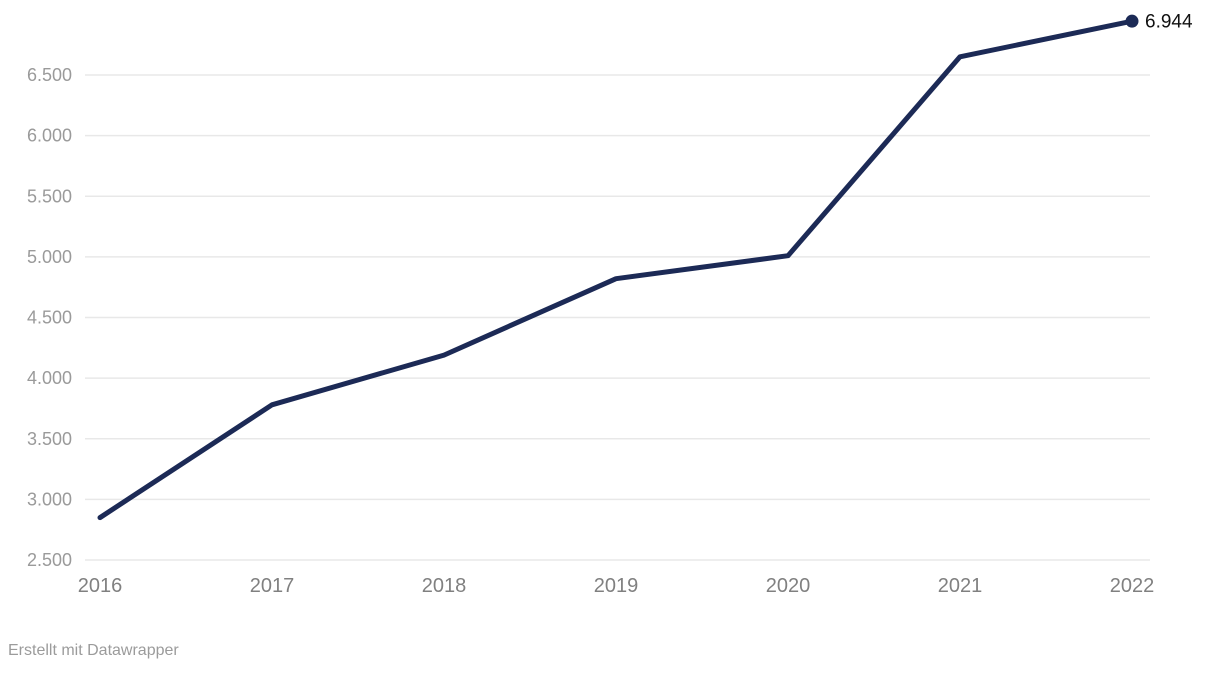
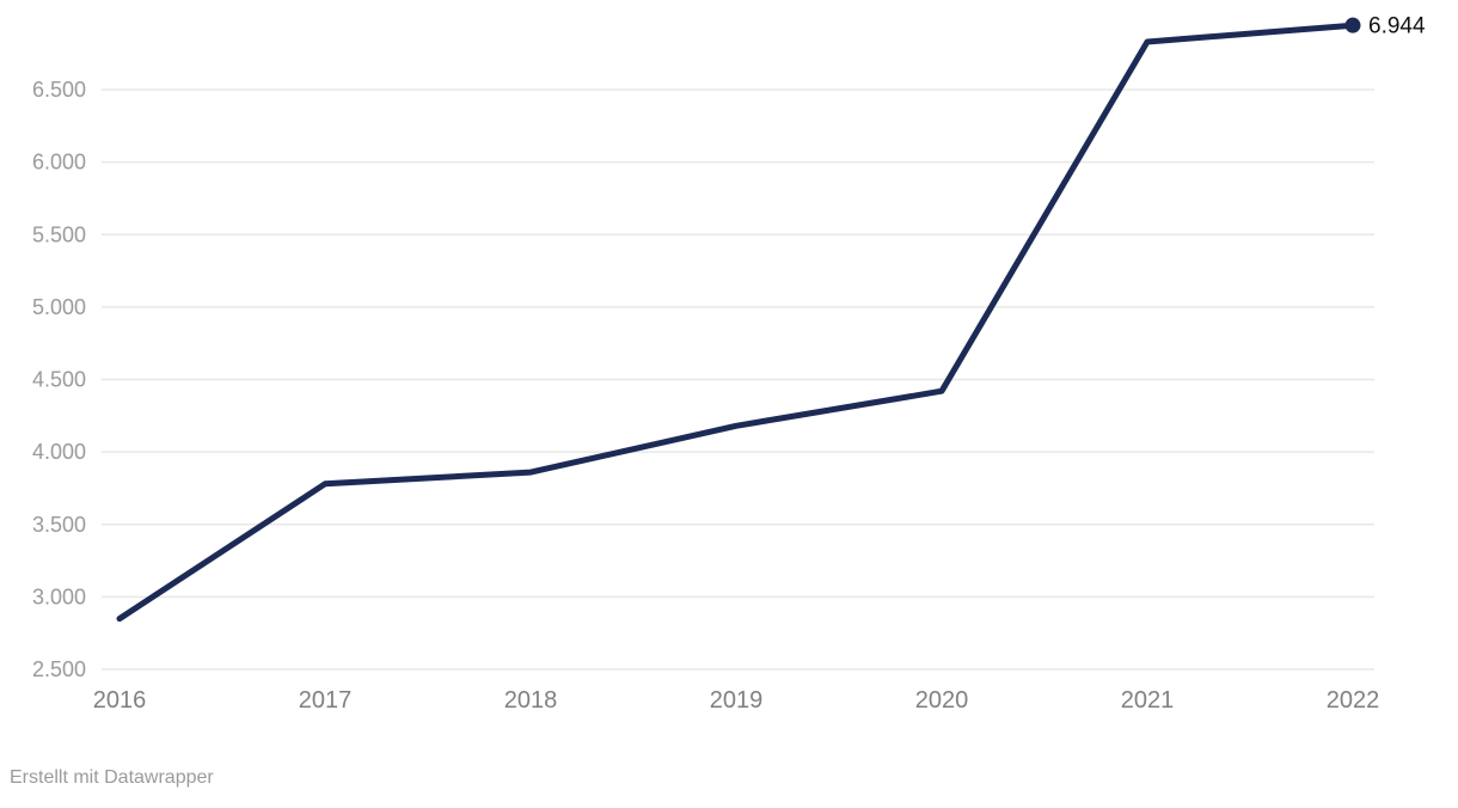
2018: 4190 -> 3860
2019: 4820 -> 4180
2020: 5010 -> 4420
2021: 6650 -> 6830
